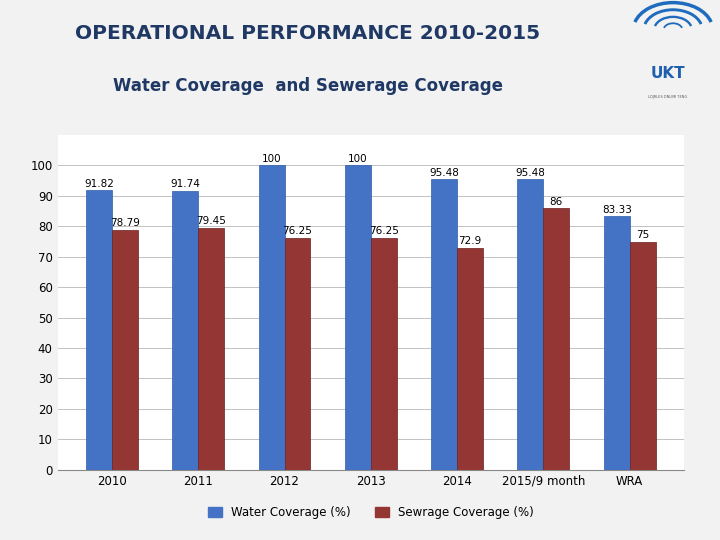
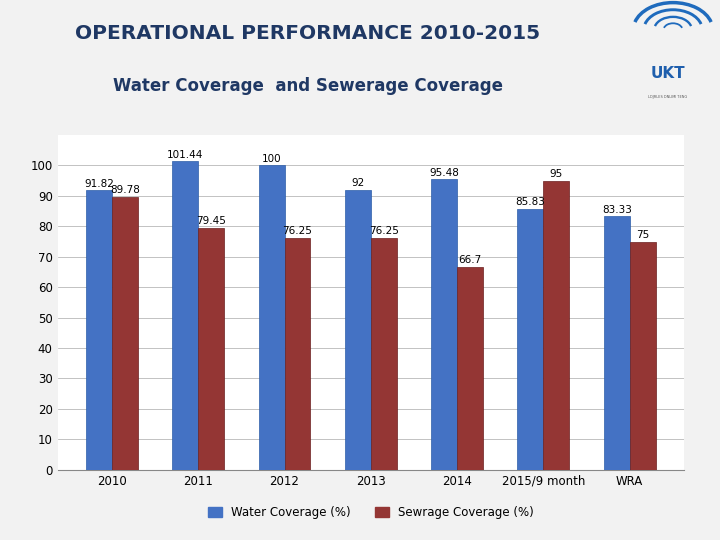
Sewrage Coverage (%)/2010: 78.79 -> 89.78
Water Coverage (%)/2011: 91.74 -> 101.44
Water Coverage (%)/2013: 100 -> 92
Sewrage Coverage (%)/2014: 72.9 -> 66.7
Water Coverage (%)/2015/9 month: 95.48 -> 85.83
Sewrage Coverage (%)/2015/9 month: 86 -> 95
